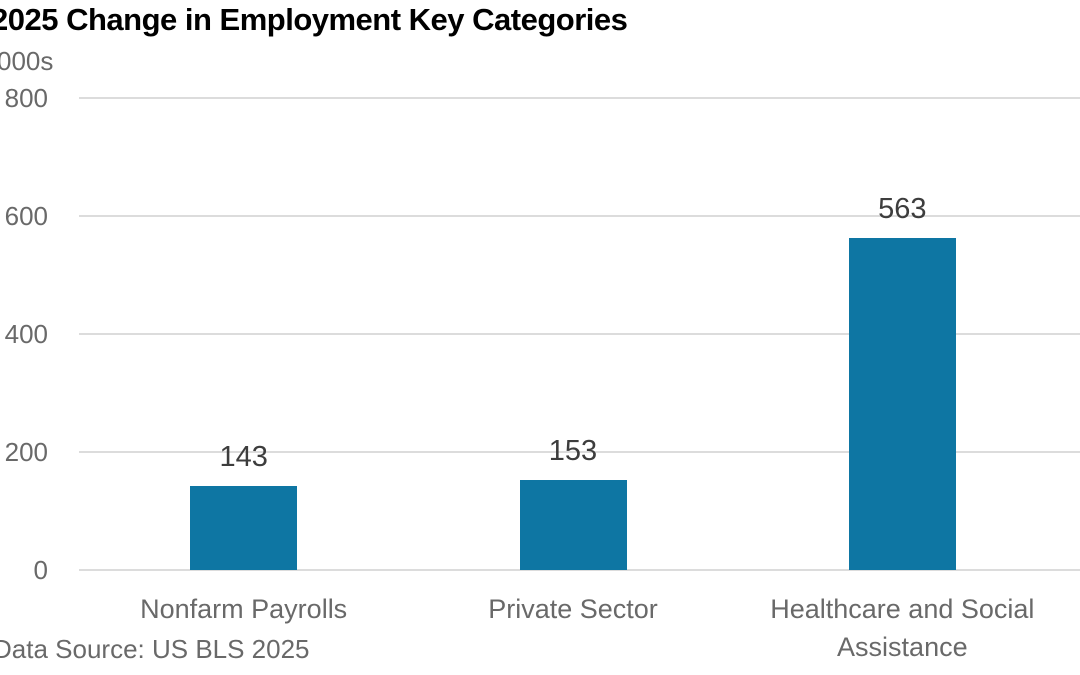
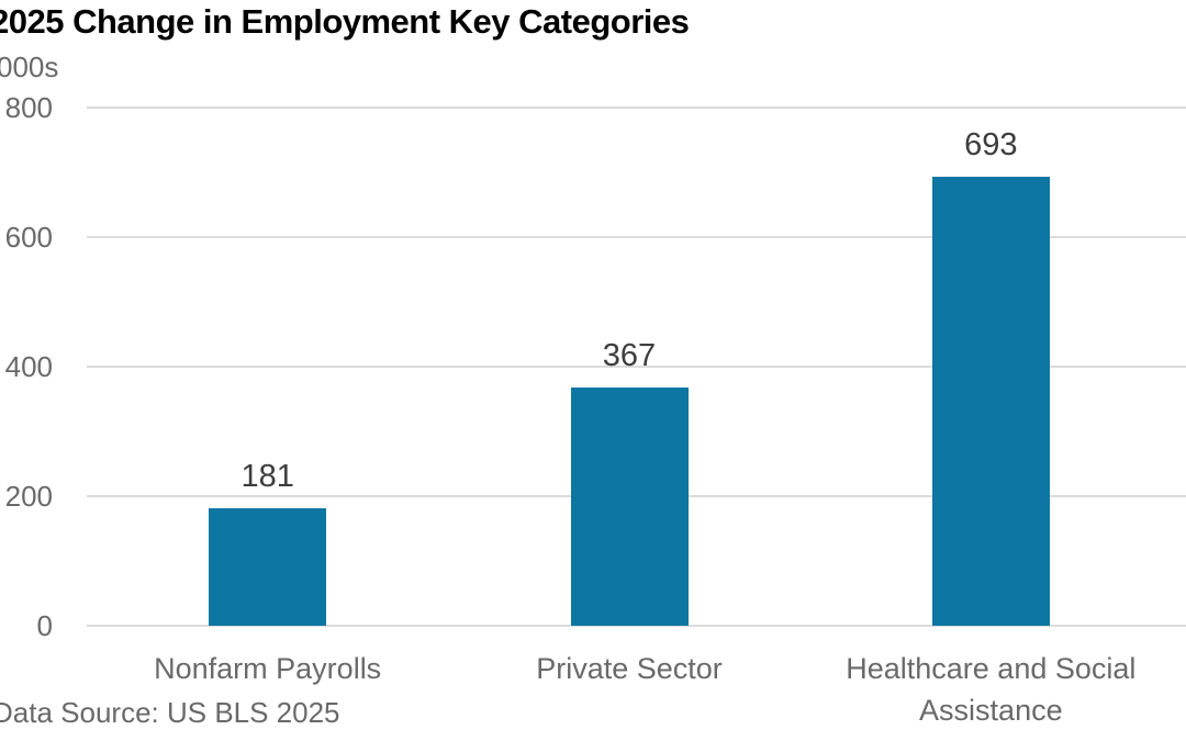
Nonfarm Payrolls: 143 -> 181
Private Sector: 153 -> 367
Healthcare and Social Assistance: 563 -> 693
